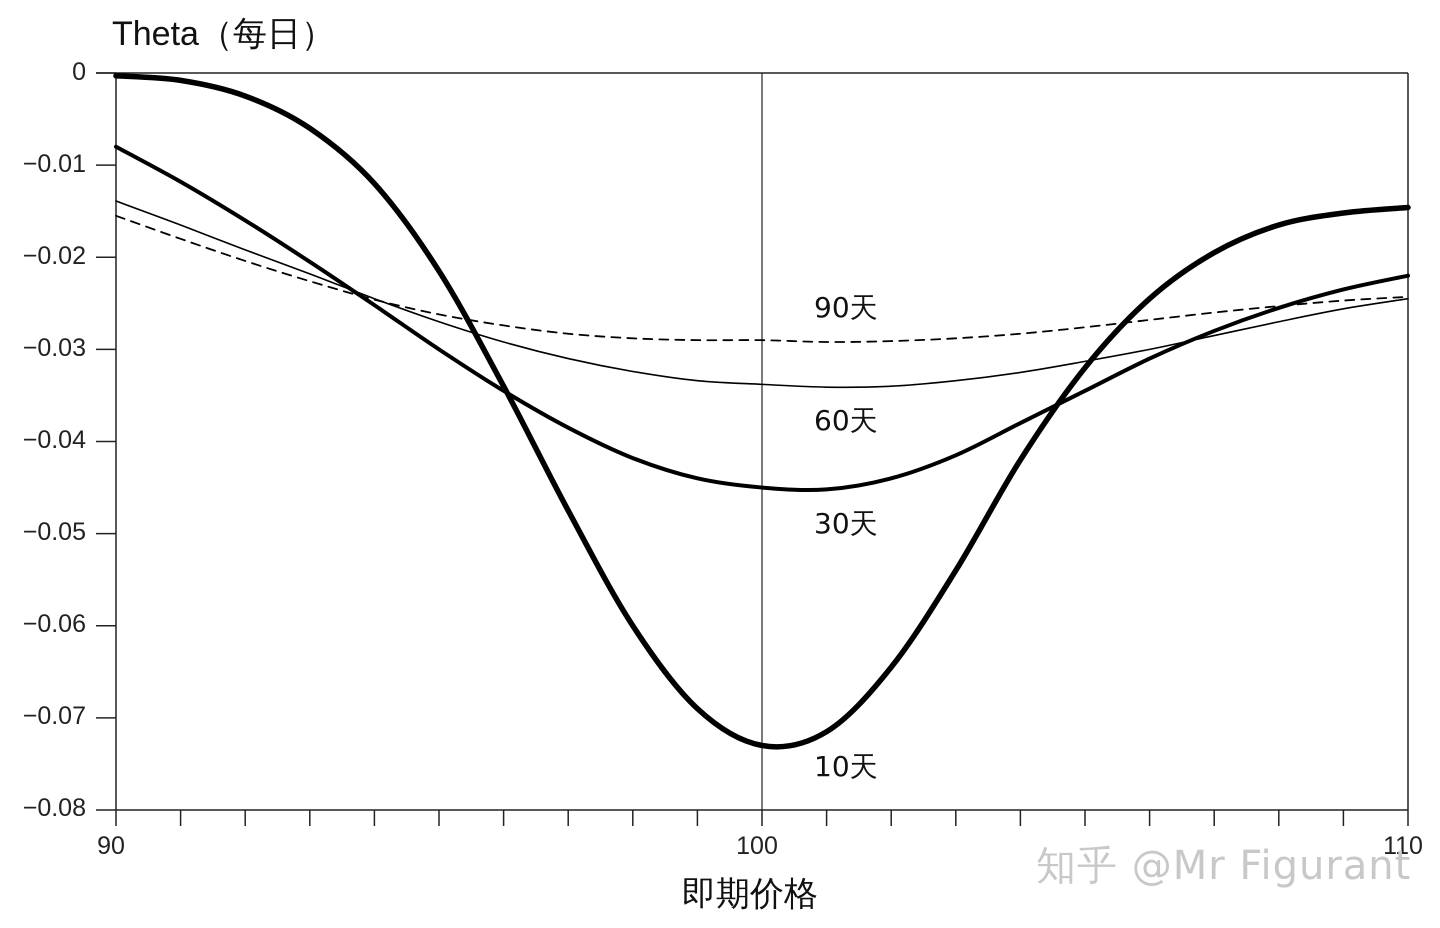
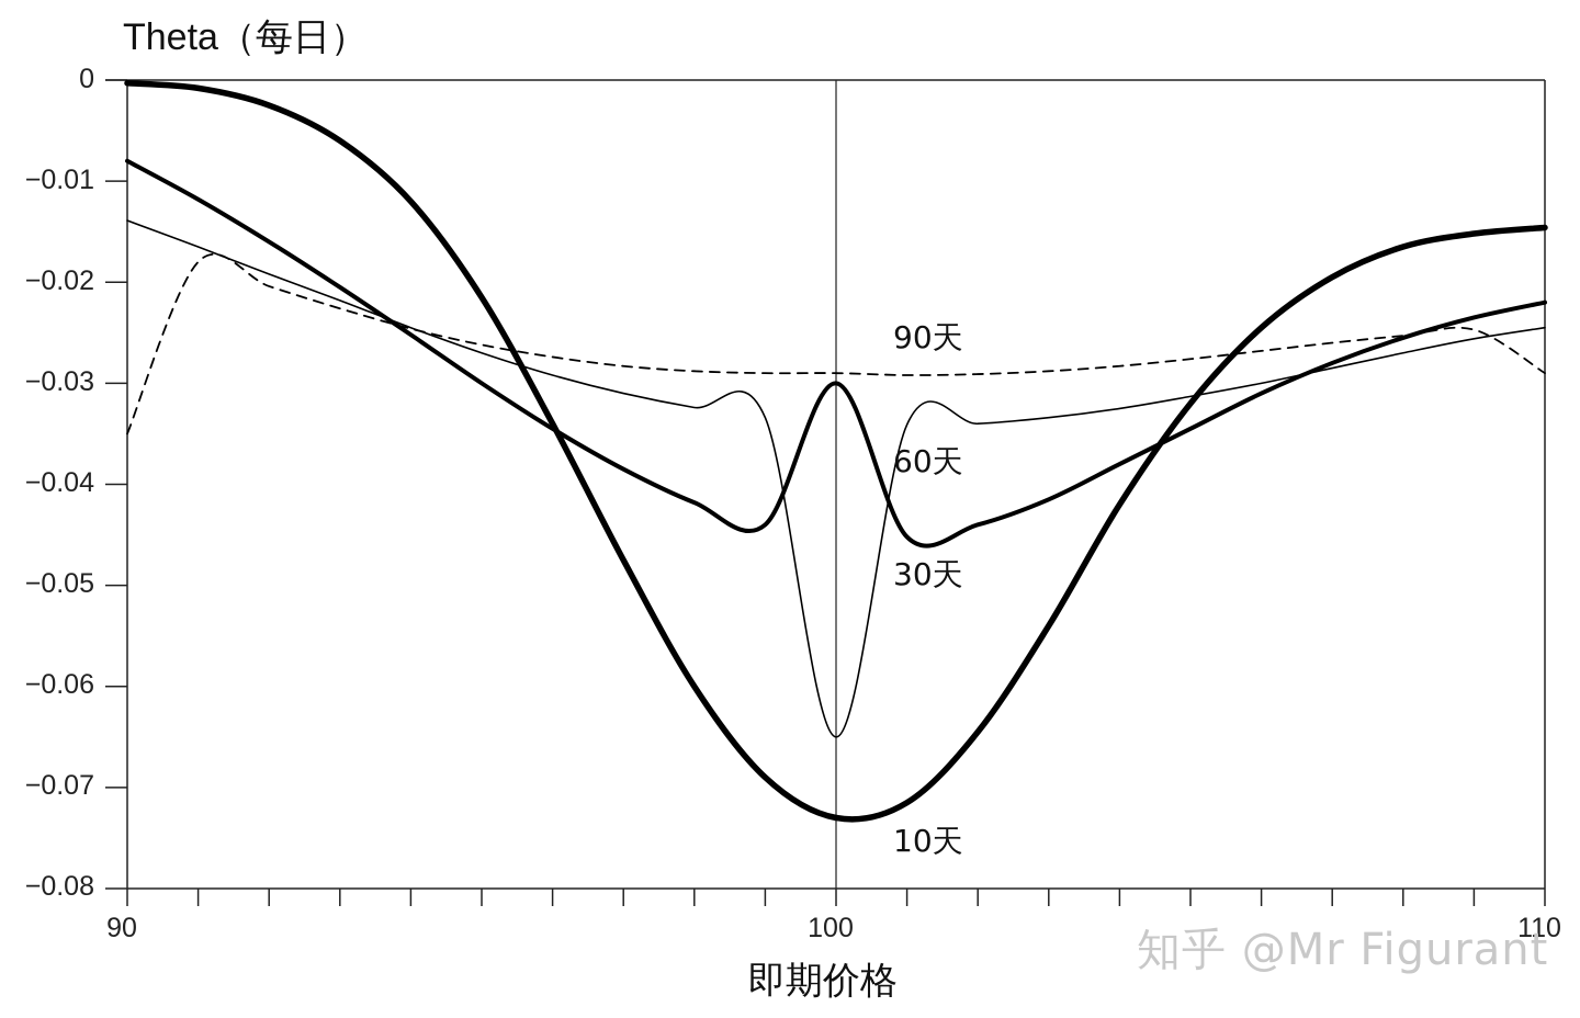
90天/90: -0.015 -> -0.035
30天/100: -0.045 -> -0.030
60天/100: -0.034 -> -0.065
90天/110: -0.024 -> -0.029
